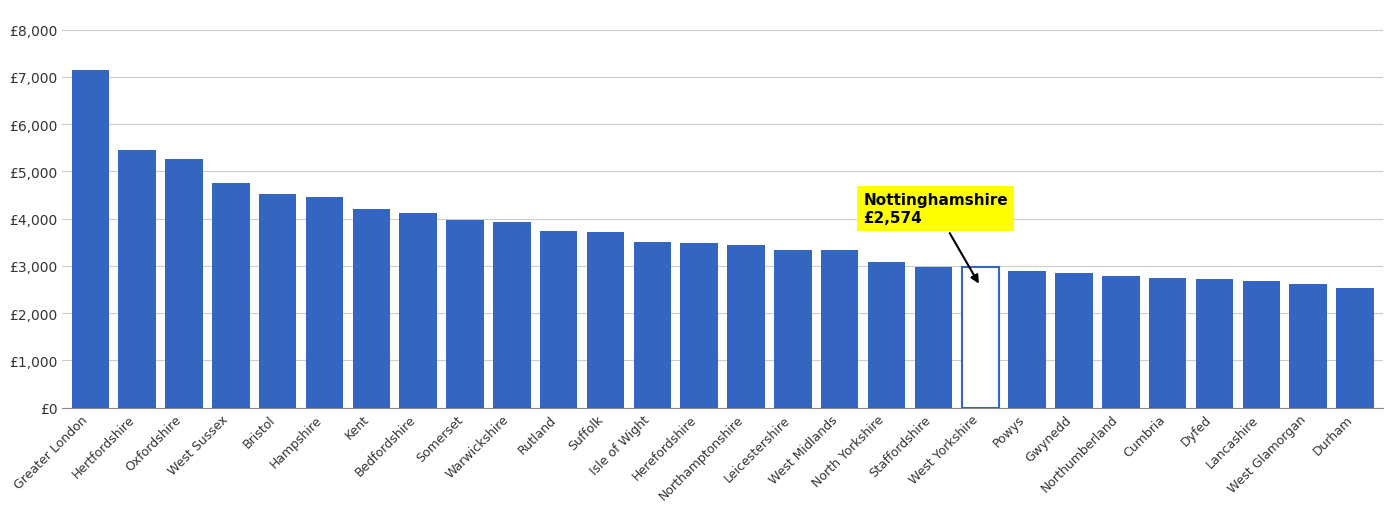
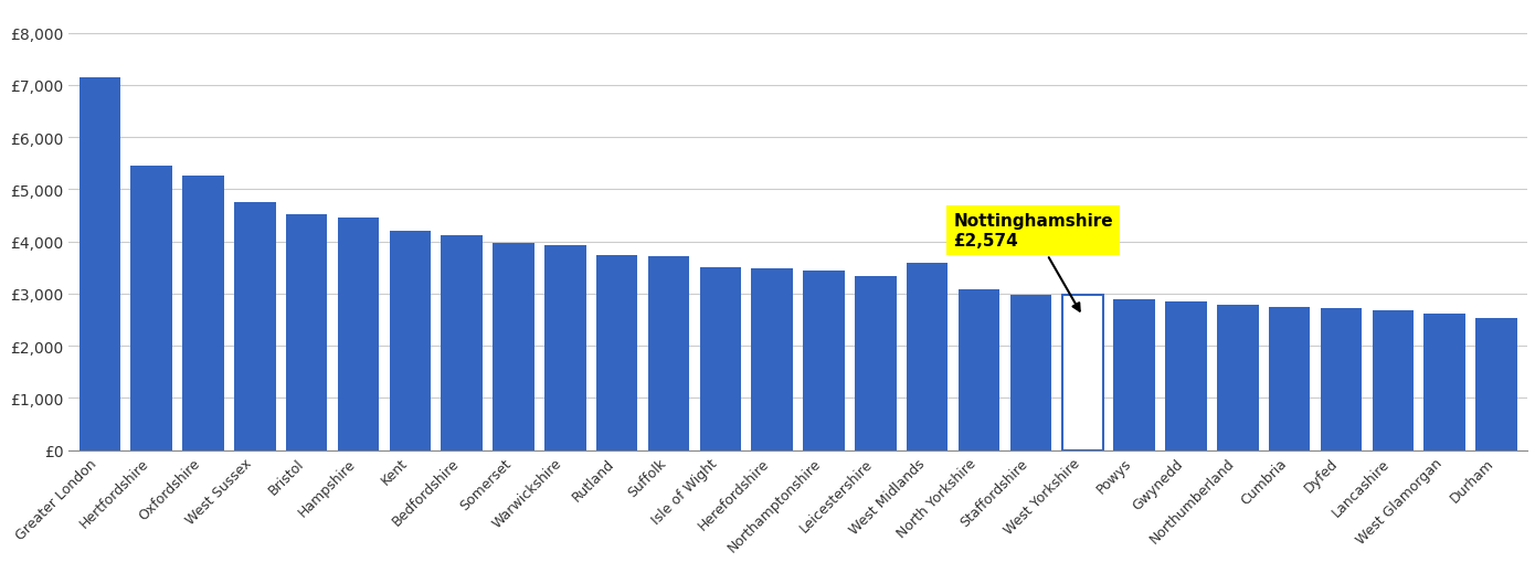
West Midlands: £3,330 -> £3,600
